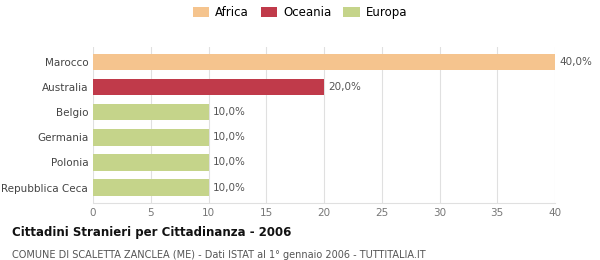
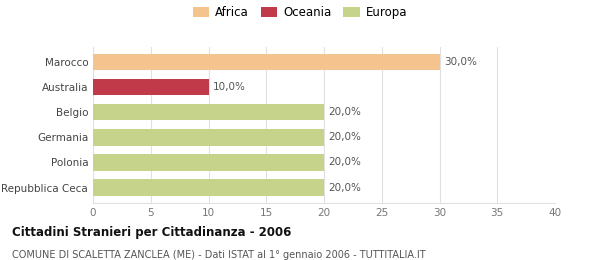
Marocco: 40,0% -> 30,0%
Australia: 20,0% -> 10,0%
Belgio: 10,0% -> 20,0%
Germania: 10,0% -> 20,0%
Polonia: 10,0% -> 20,0%
Repubblica Ceca: 10,0% -> 20,0%
